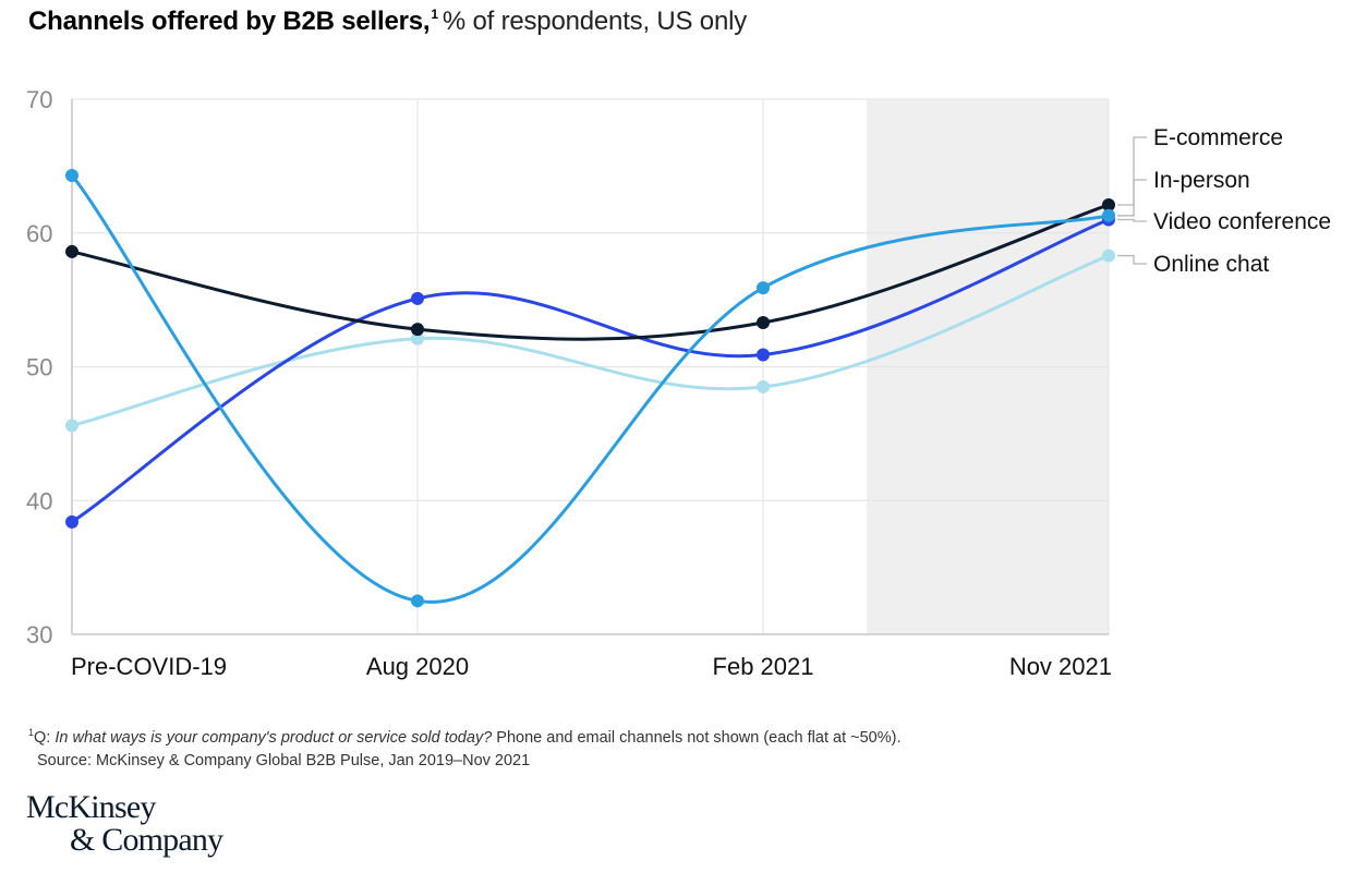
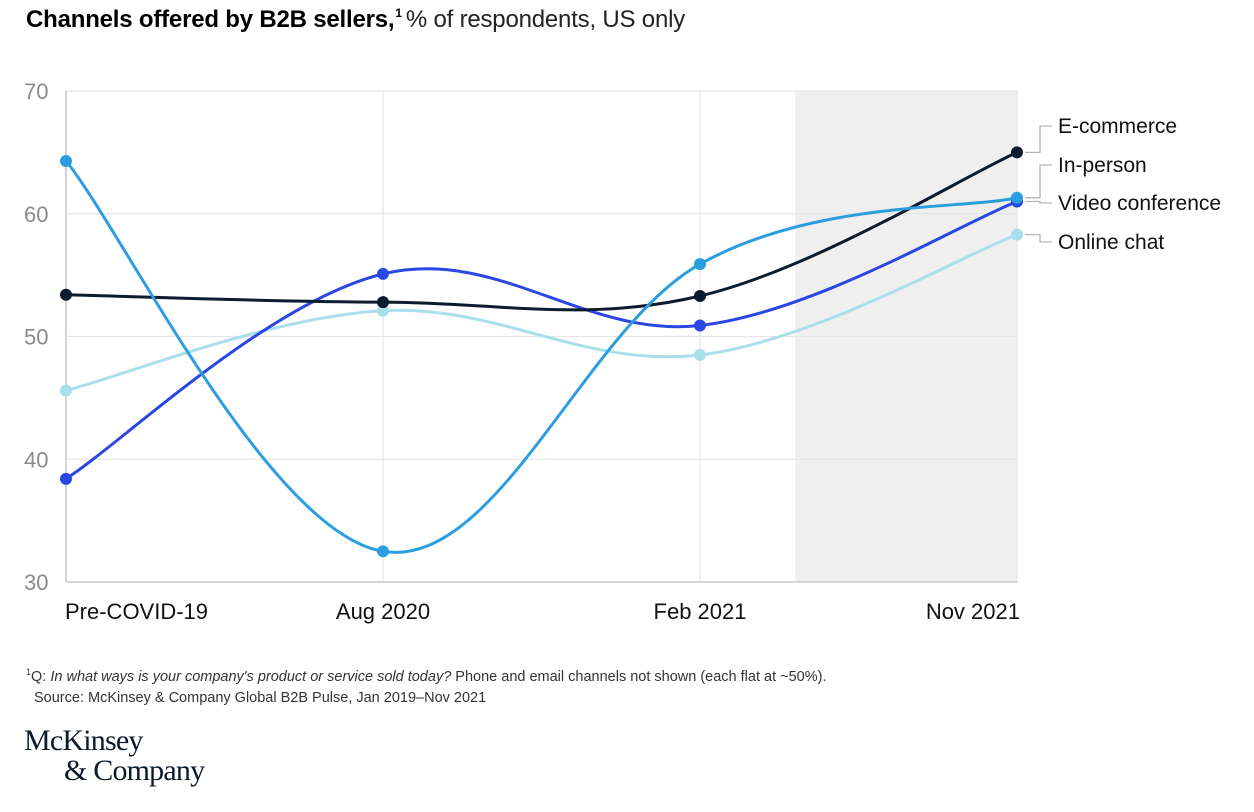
E-commerce/Pre-COVID-19: 58.6 -> 53.4
E-commerce/Nov 2021: 62.1 -> 65.0
